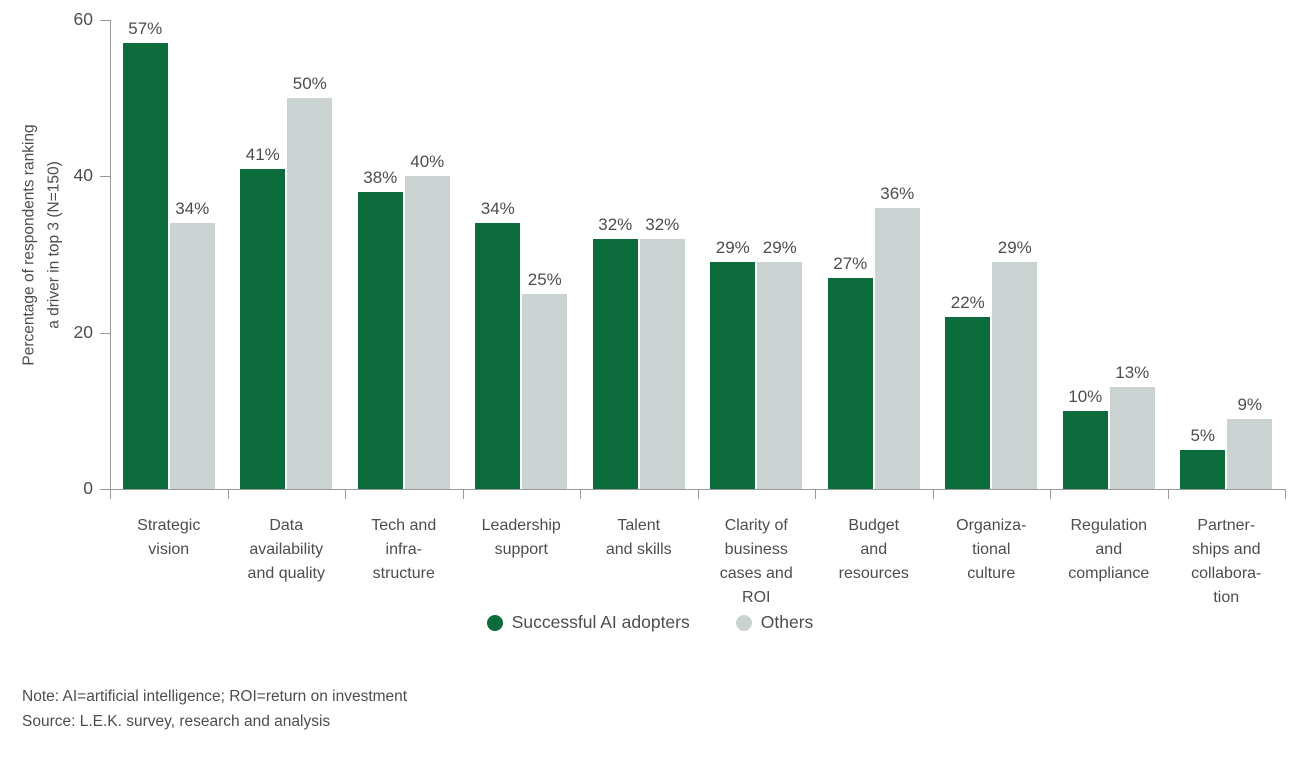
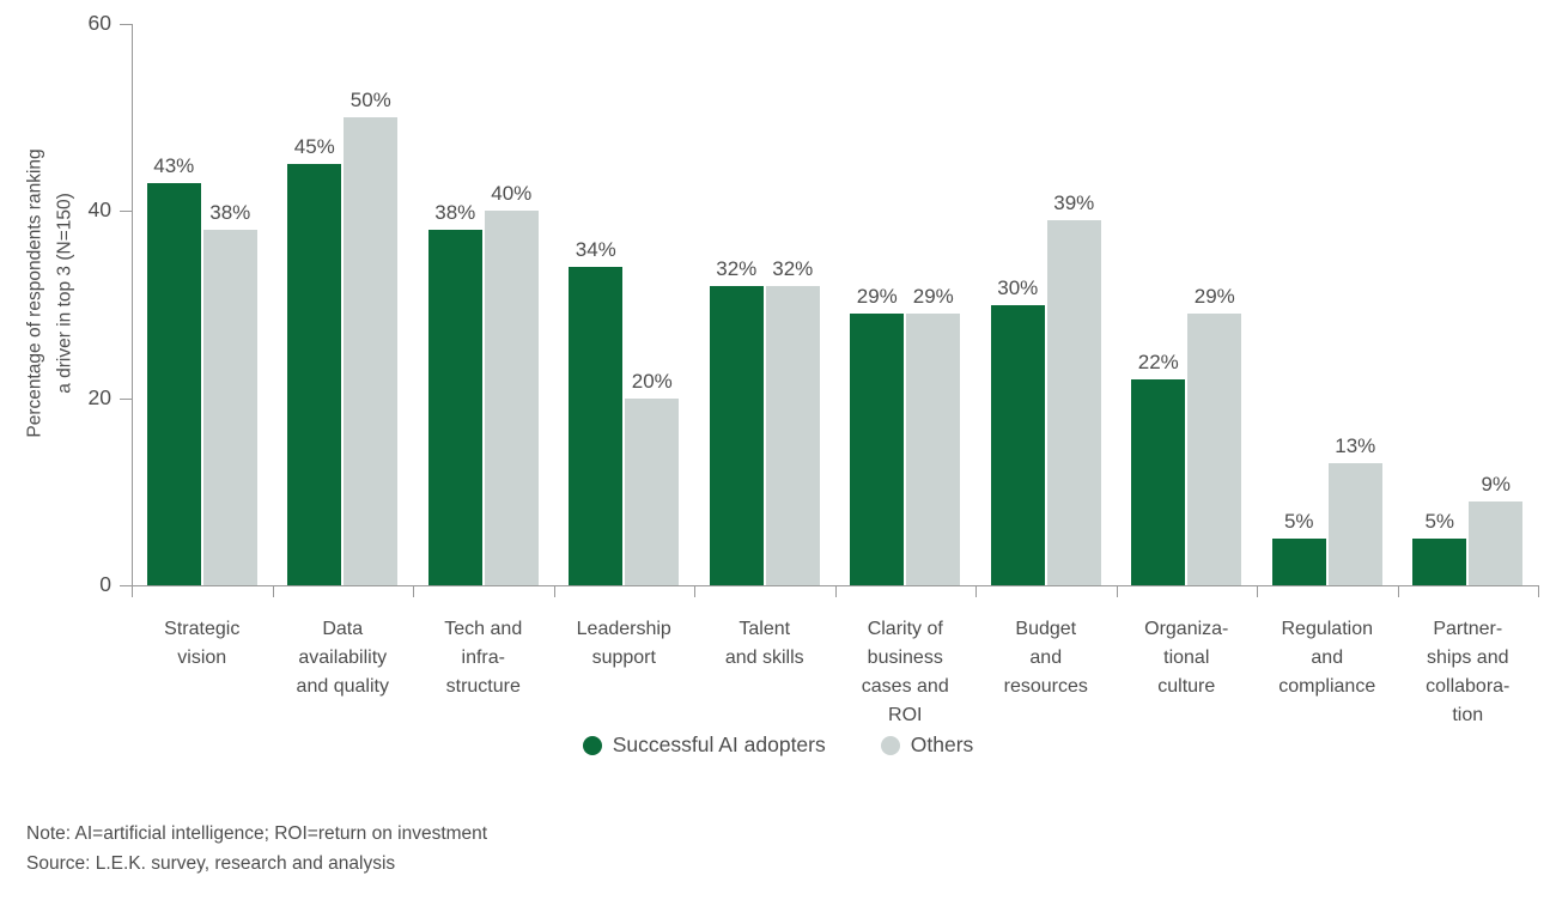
Successful AI adopters/Strategic vision: 57% -> 43%
Others/Strategic vision: 34% -> 38%
Successful AI adopters/Data availability and quality: 41% -> 45%
Others/Leadership support: 25% -> 20%
Successful AI adopters/Budget and resources: 27% -> 30%
Others/Budget and resources: 36% -> 39%
Successful AI adopters/Regulation and compliance: 10% -> 5%
